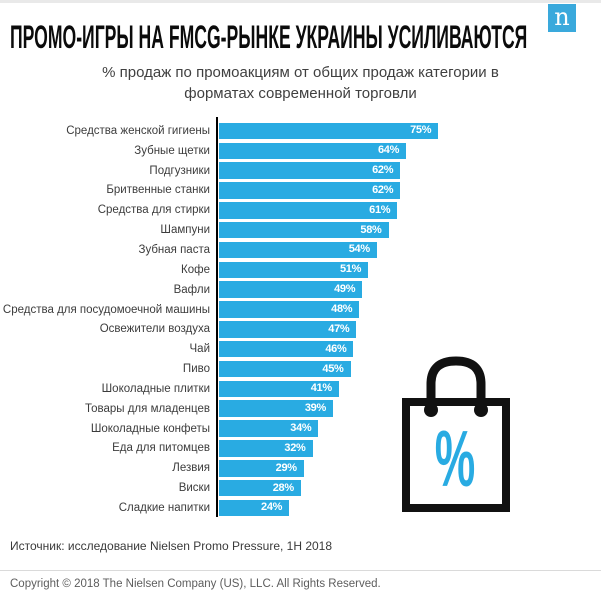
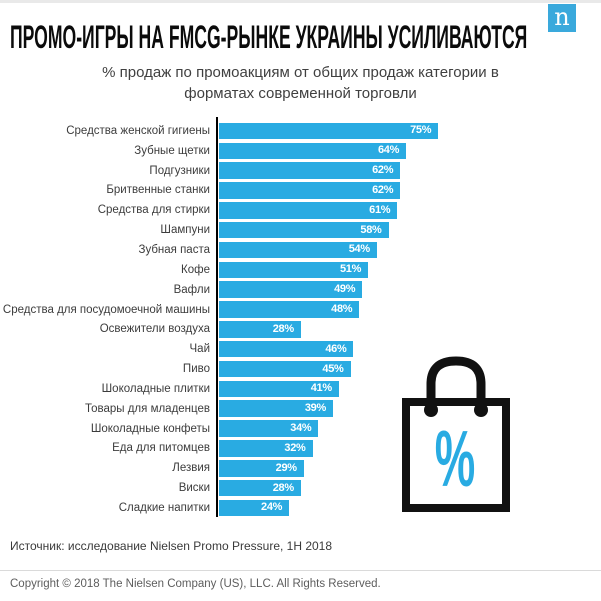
Освежители воздуха: 47% -> 28%
